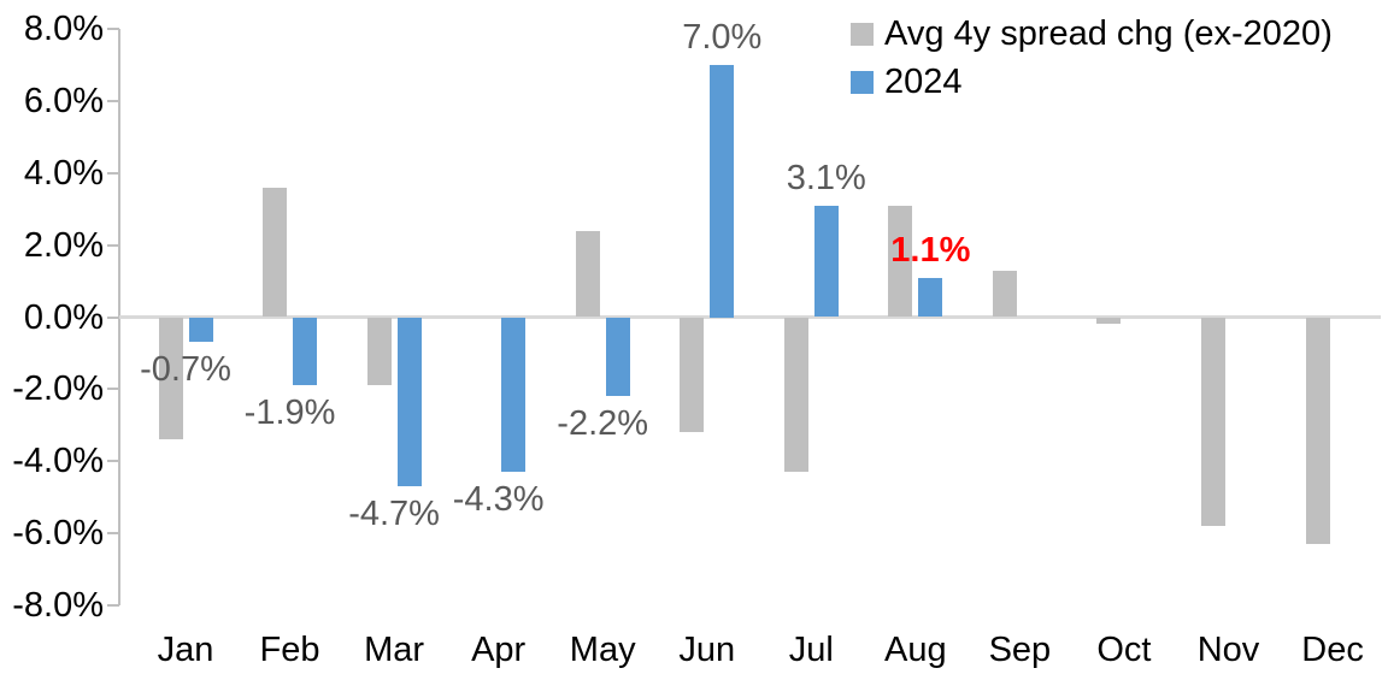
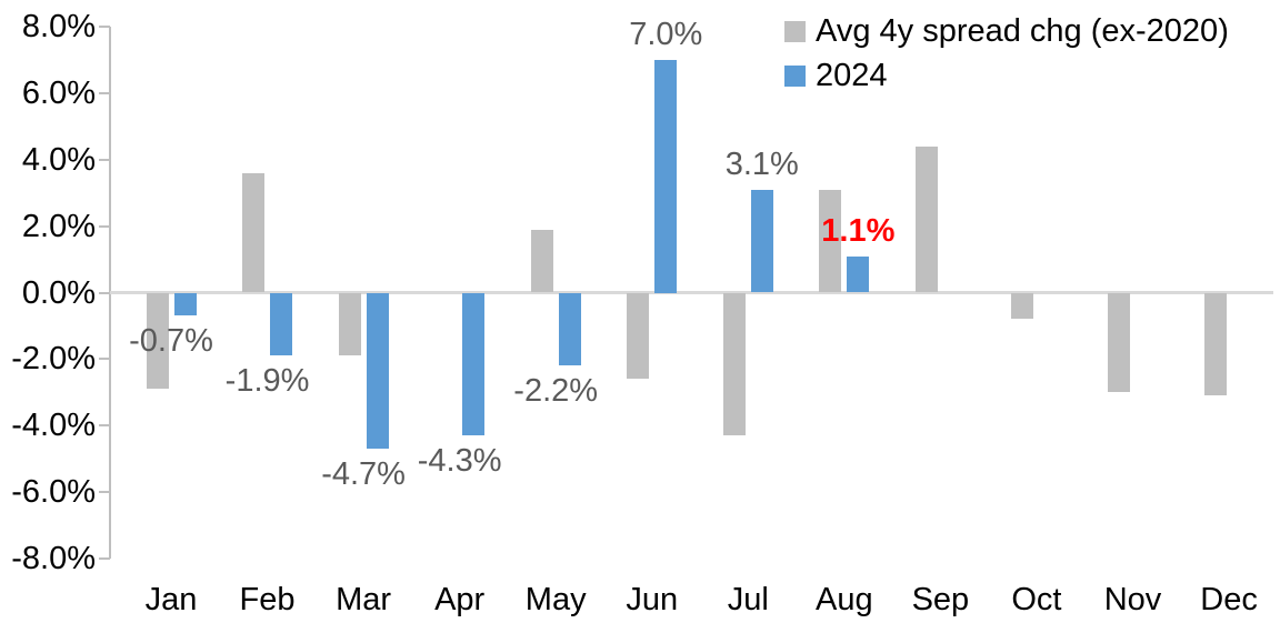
Avg 4y spread chg (ex-2020)/Jan: -3.4% -> -2.9%
Avg 4y spread chg (ex-2020)/May: 2.4% -> 1.9%
Avg 4y spread chg (ex-2020)/Jun: -3.2% -> -2.6%
Avg 4y spread chg (ex-2020)/Sep: 1.3% -> 4.4%
Avg 4y spread chg (ex-2020)/Oct: -0.2% -> -0.8%
Avg 4y spread chg (ex-2020)/Nov: -5.8% -> -3.0%
Avg 4y spread chg (ex-2020)/Dec: -6.3% -> -3.1%
